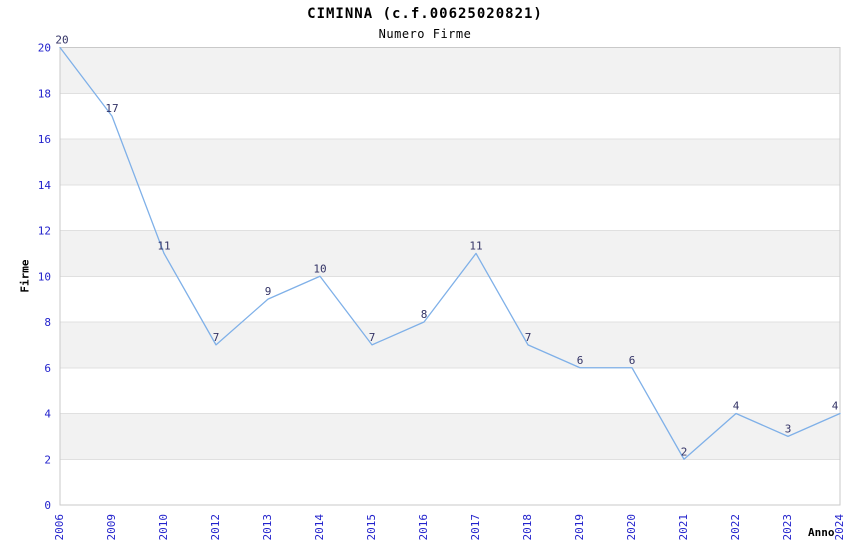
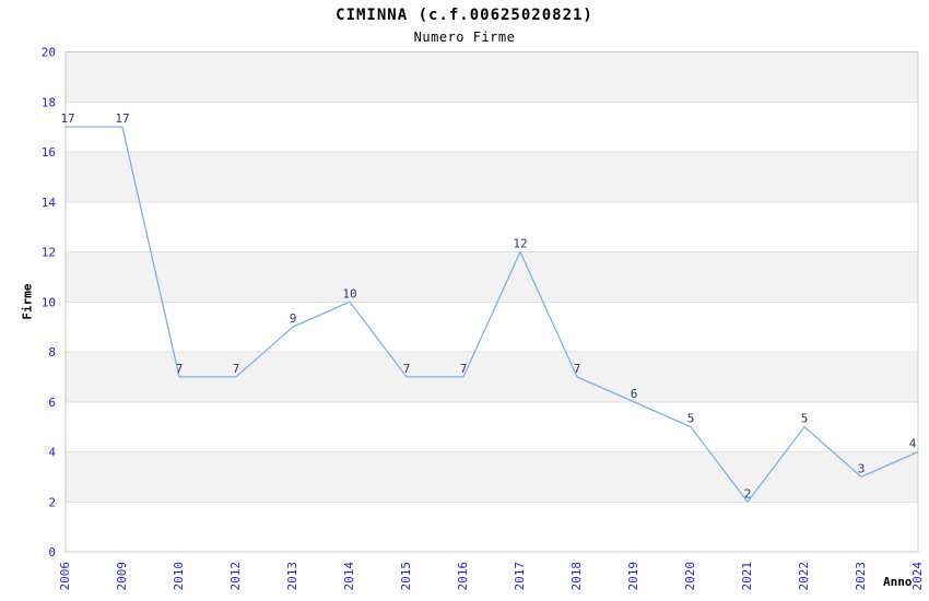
2006: 20 -> 17
2010: 11 -> 7
2016: 8 -> 7
2017: 11 -> 12
2020: 6 -> 5
2022: 4 -> 5
